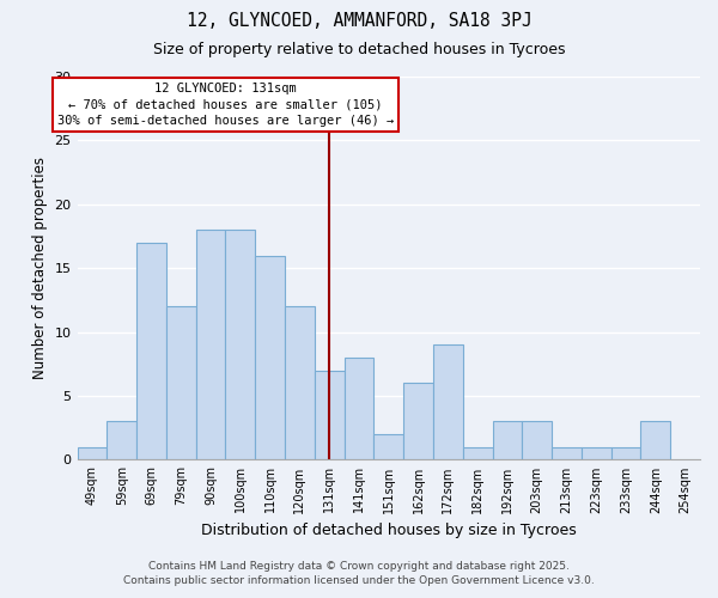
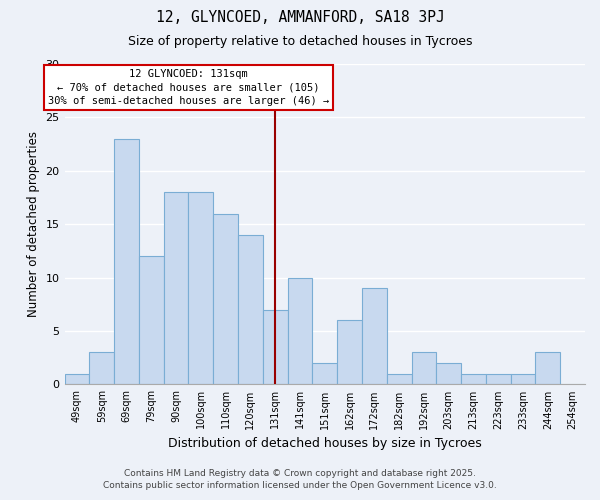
69sqm: 17 -> 23
120sqm: 12 -> 14
141sqm: 8 -> 10
203sqm: 3 -> 2
